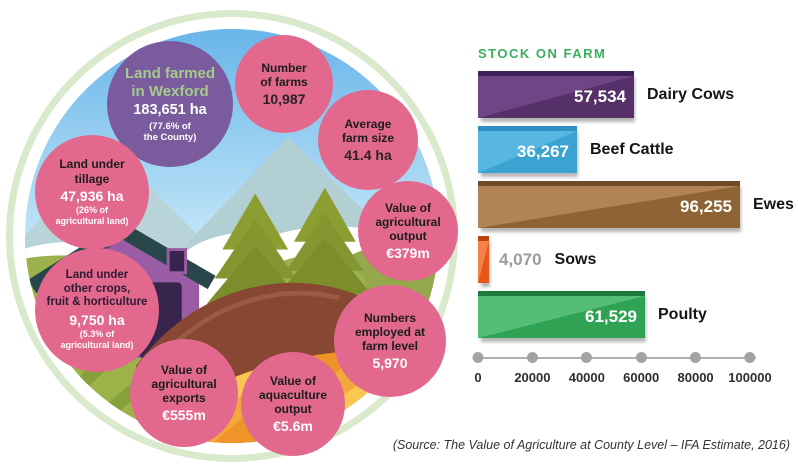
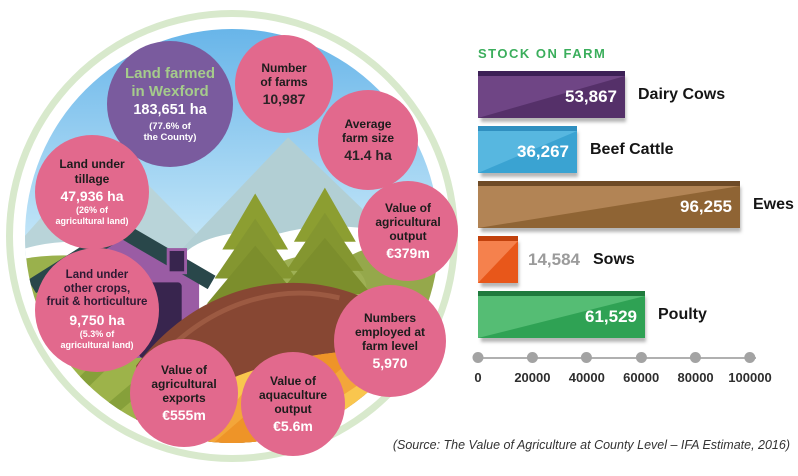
Dairy Cows: 57,534 -> 53,867
Sows: 4,070 -> 14,584
